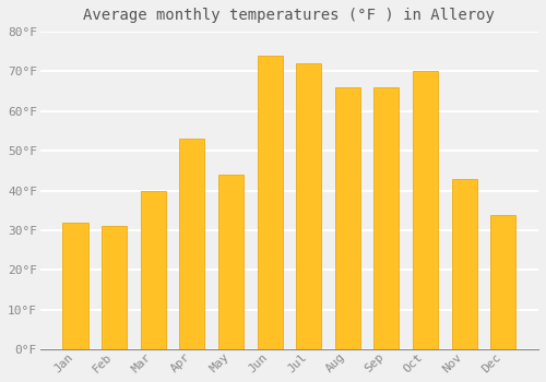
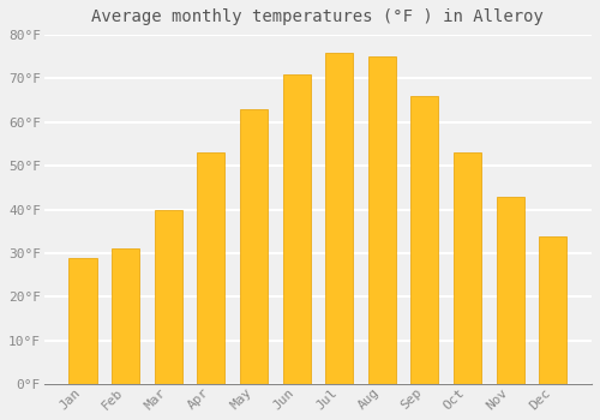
Jan: 32°F -> 29°F
May: 44°F -> 63°F
Jun: 74°F -> 71°F
Jul: 72°F -> 76°F
Aug: 66°F -> 75°F
Oct: 70°F -> 53°F
